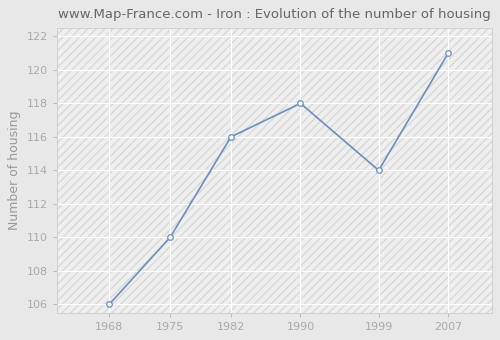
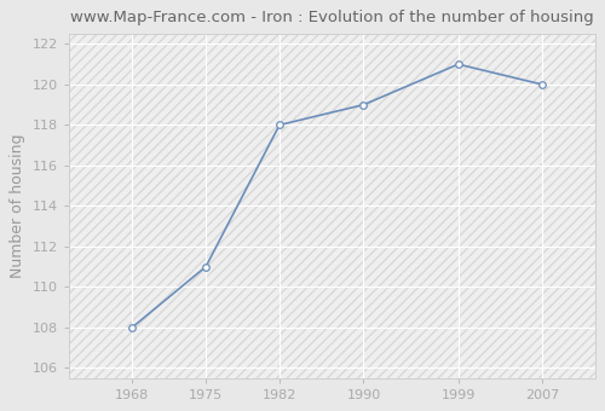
1968: 106 -> 108
1975: 110 -> 111
1982: 116 -> 118
1990: 118 -> 119
1999: 114 -> 121
2007: 121 -> 120
